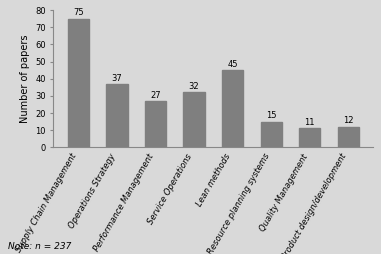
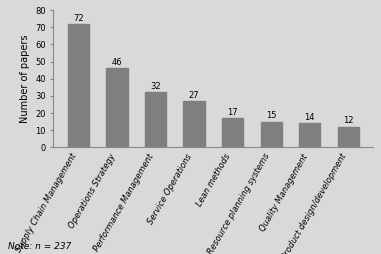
Supply Chain Management: 75 -> 72
Operations Strategy: 37 -> 46
Performance Management: 27 -> 32
Service Operations: 32 -> 27
Lean methods: 45 -> 17
Quality Management: 11 -> 14
